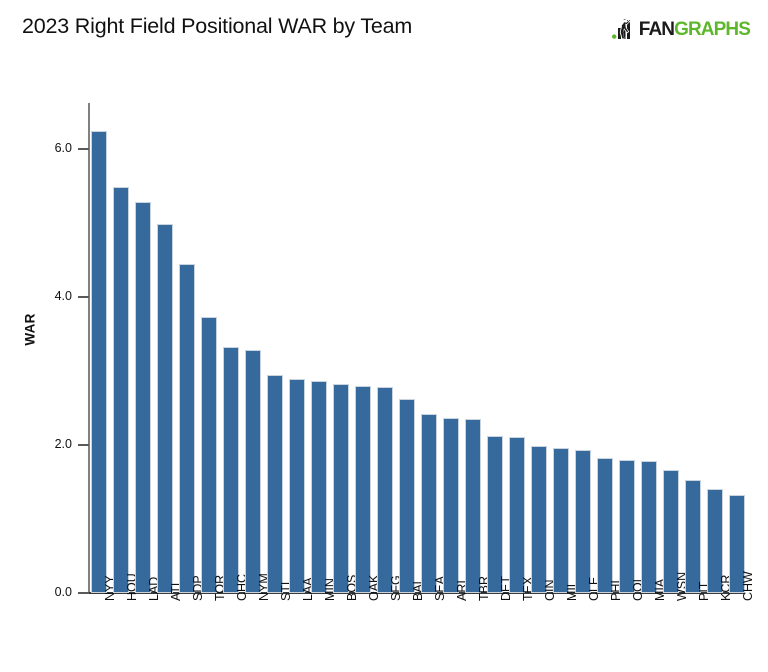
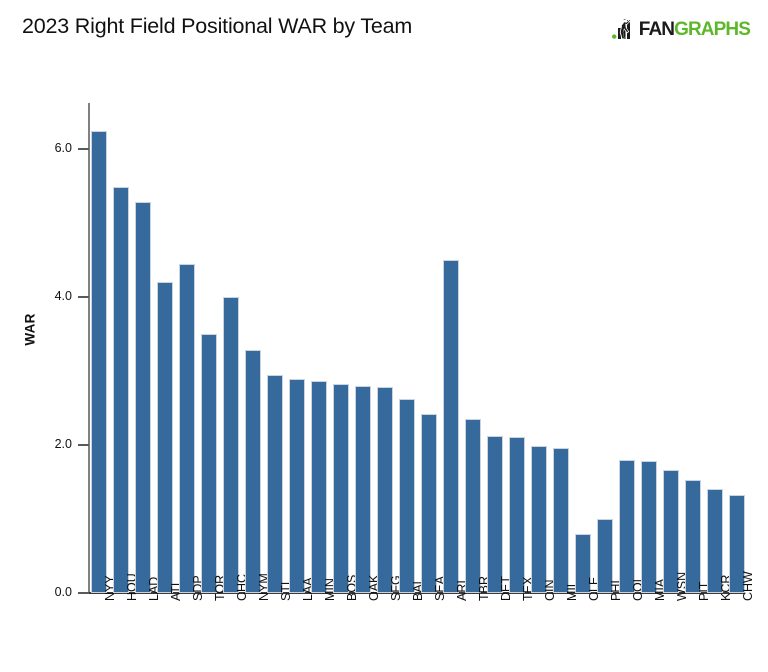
ATL: 5.0 -> 4.2
TOR: 3.7 -> 3.5
CHC: 3.3 -> 4.0
ARI: 2.4 -> 4.5
CLE: 1.9 -> 0.8
PHI: 1.8 -> 1.0
